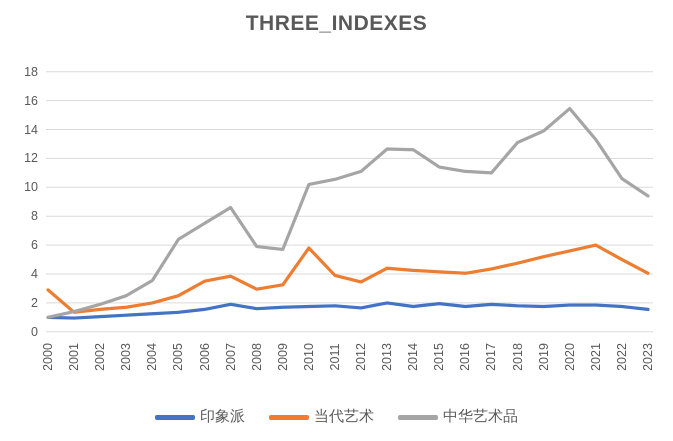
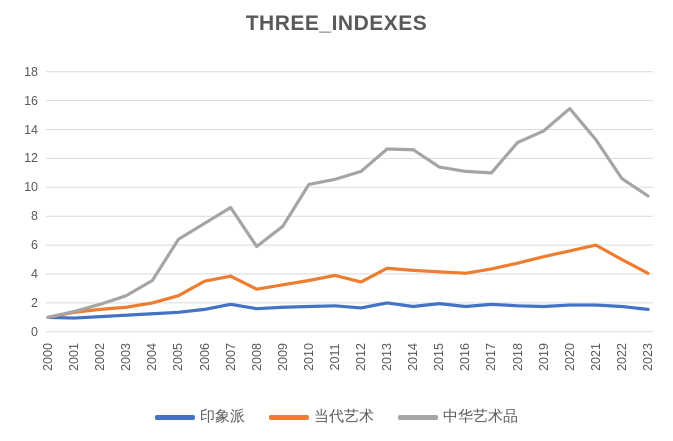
当代艺术/2000: 2.9 -> 1.0
中华艺术品/2009: 5.7 -> 7.3
当代艺术/2010: 5.8 -> 3.5
